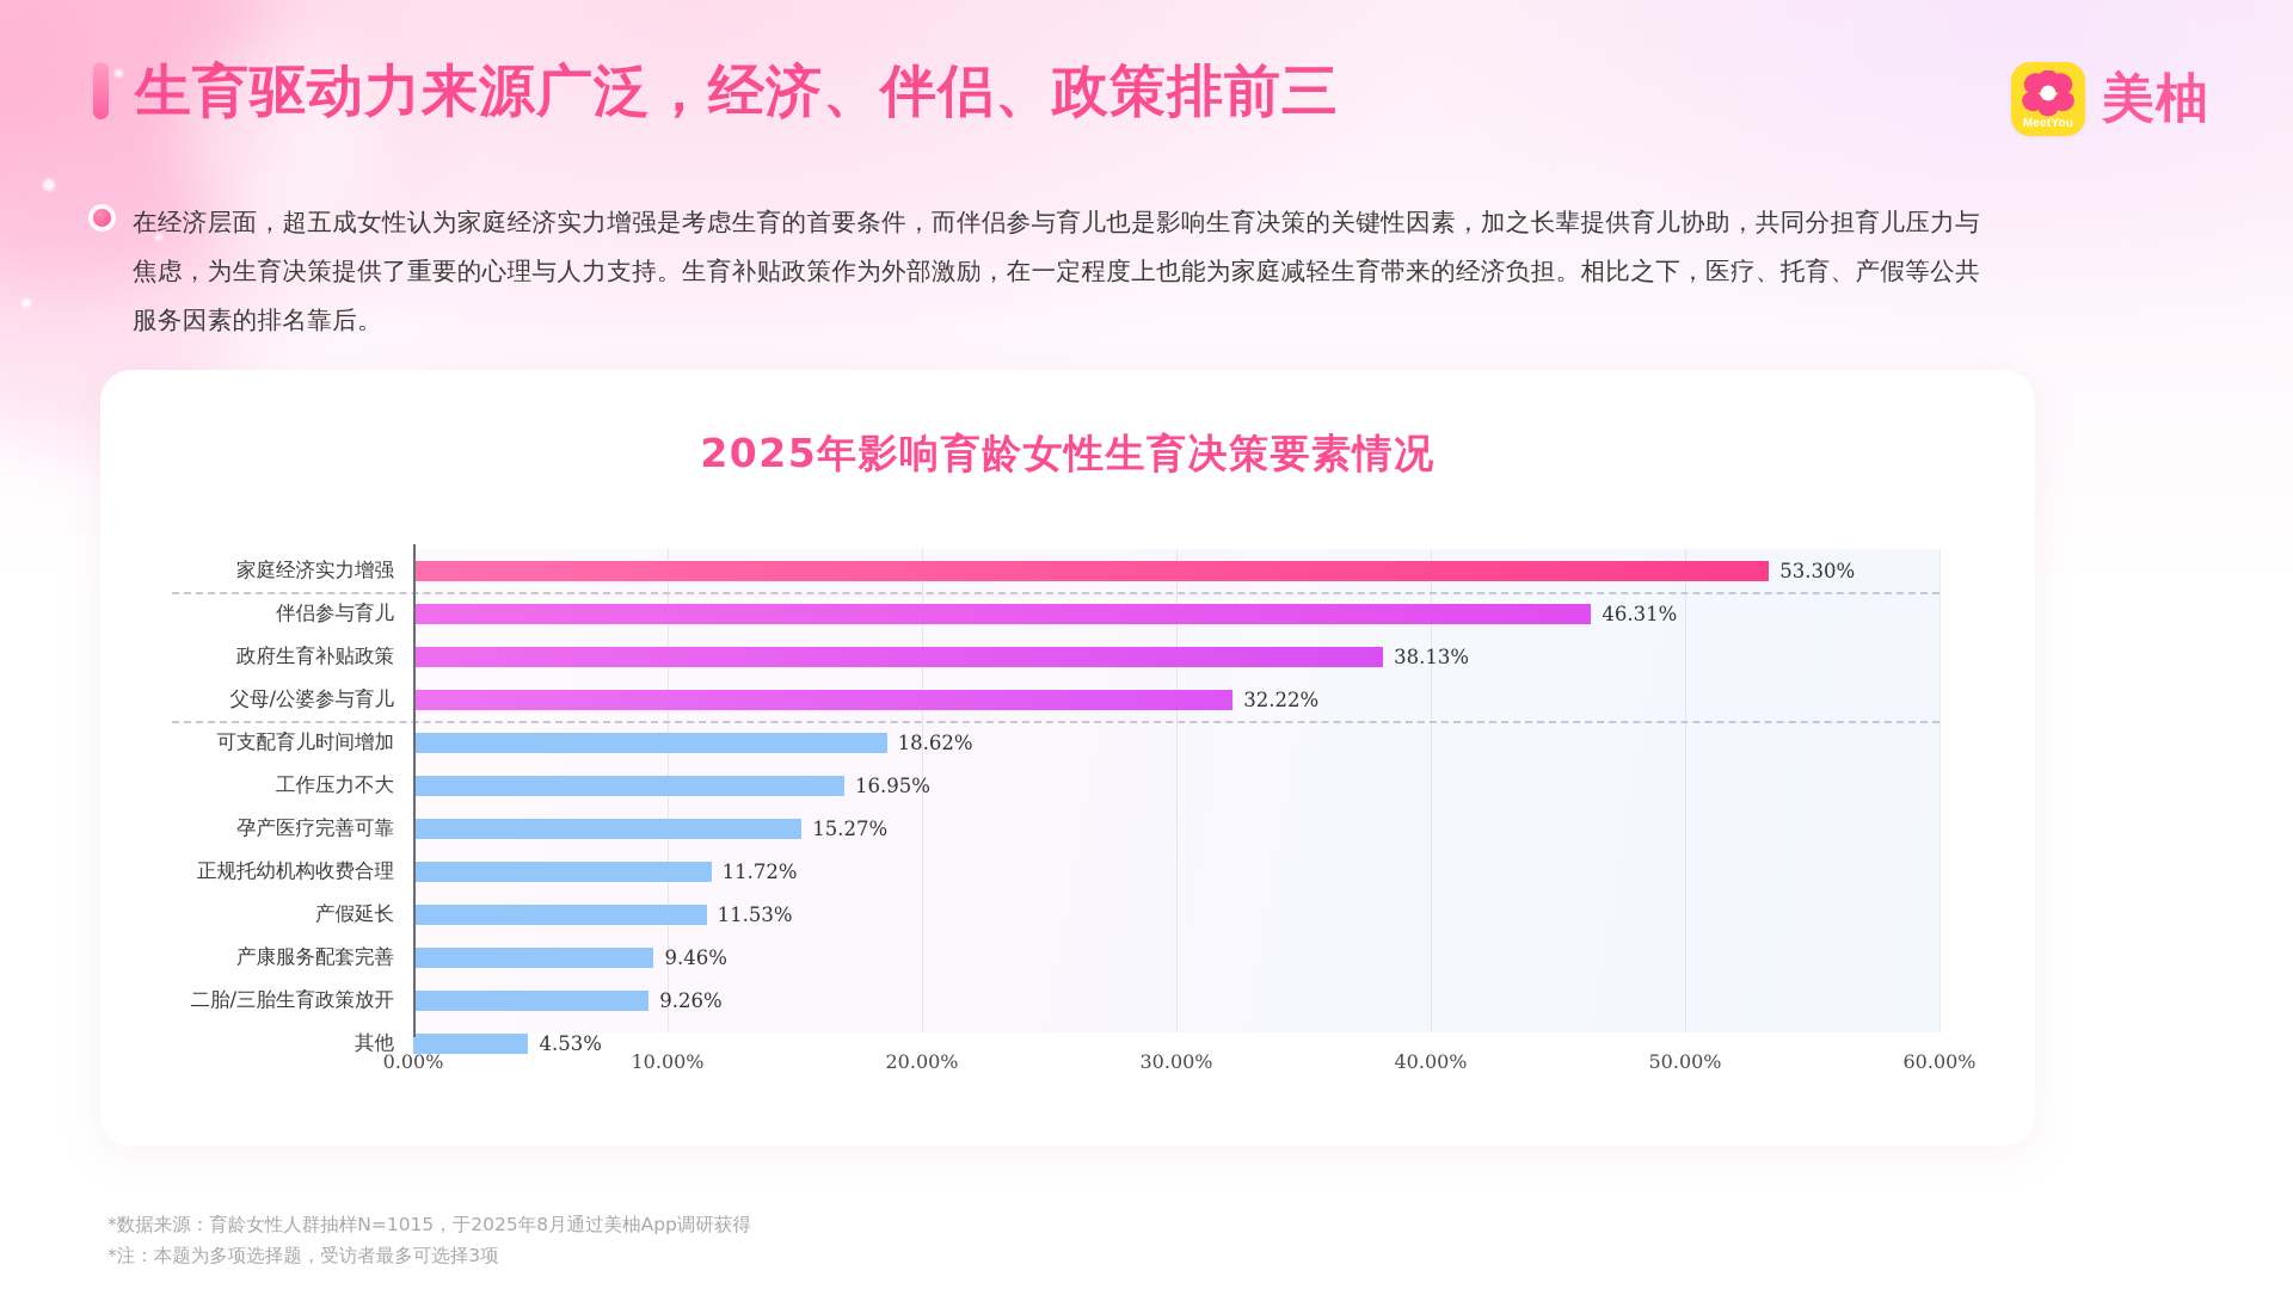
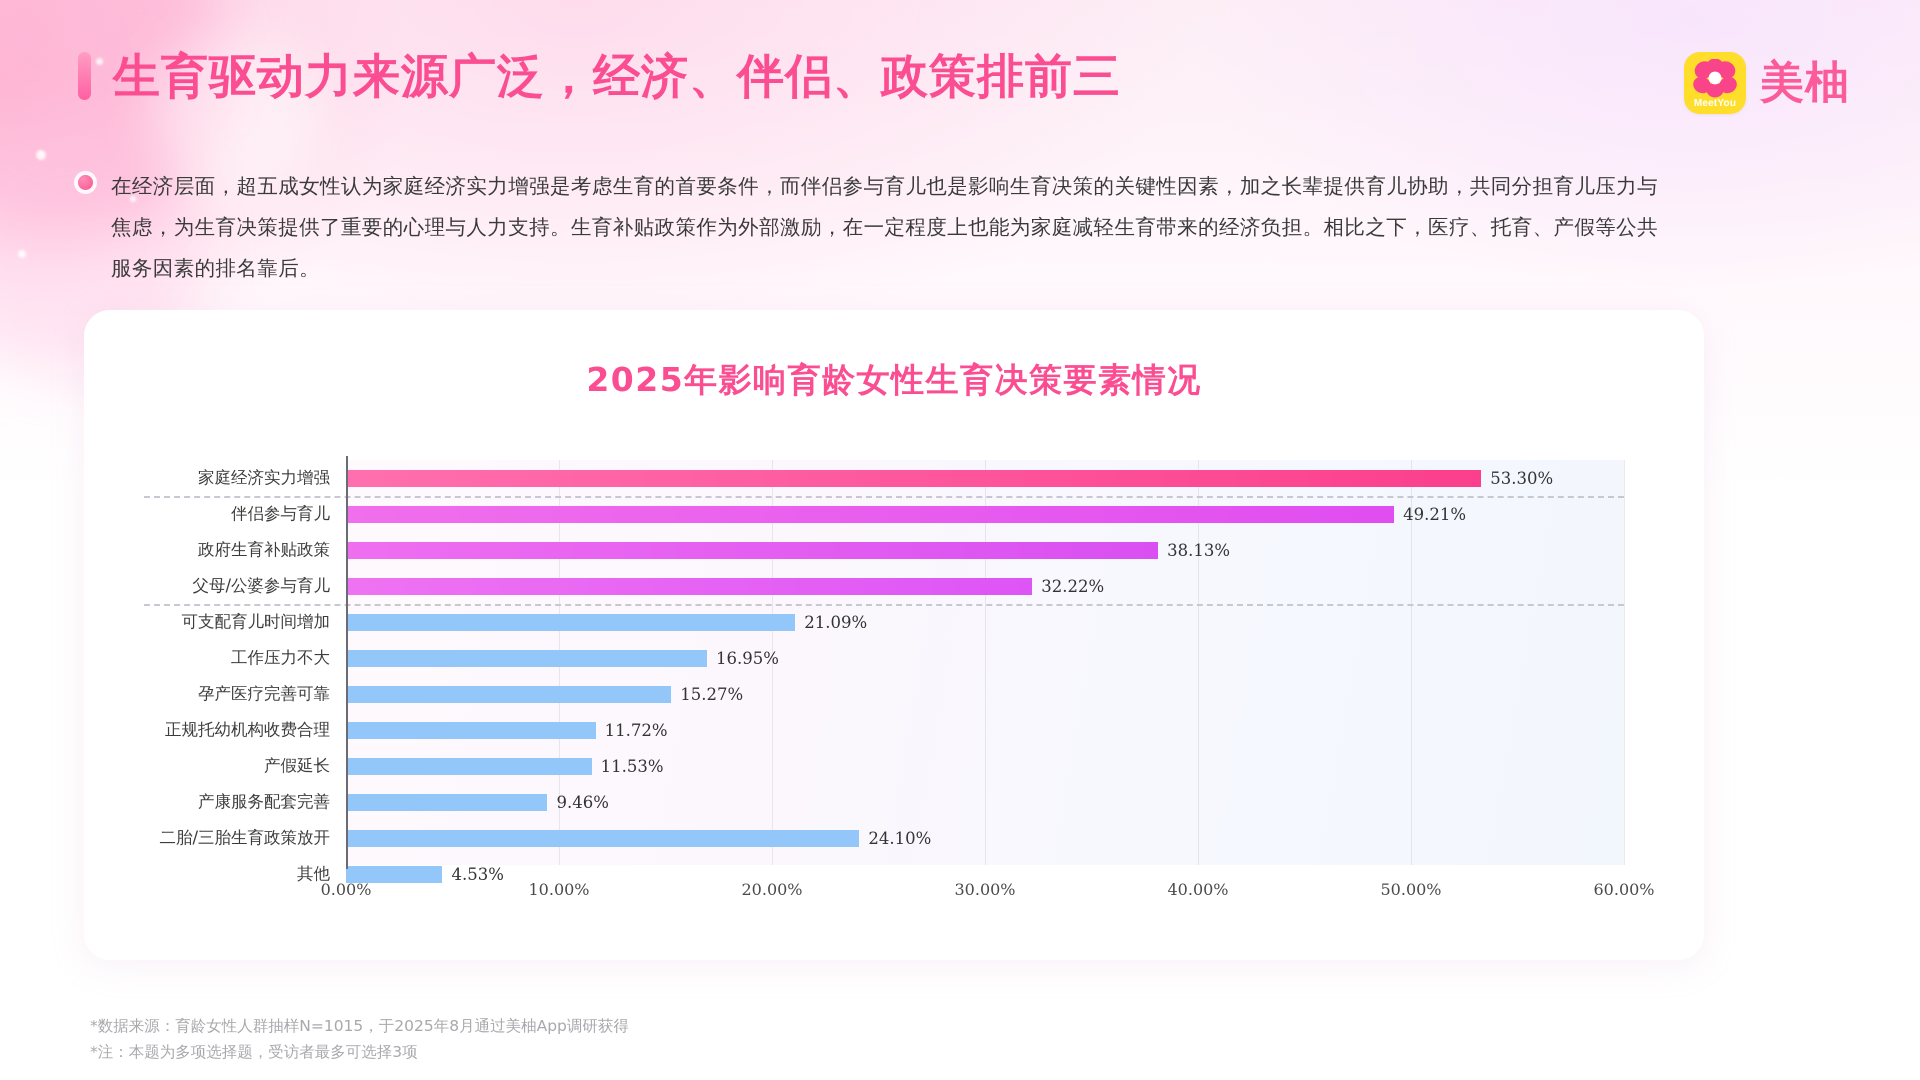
伴侣参与育儿: 46.31% -> 49.21%
可支配育儿时间增加: 18.62% -> 21.09%
二胎/三胎生育政策放开: 9.26% -> 24.10%
